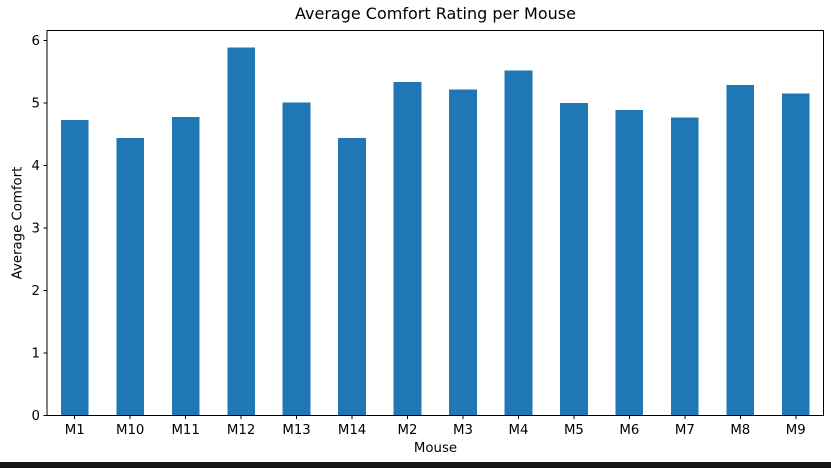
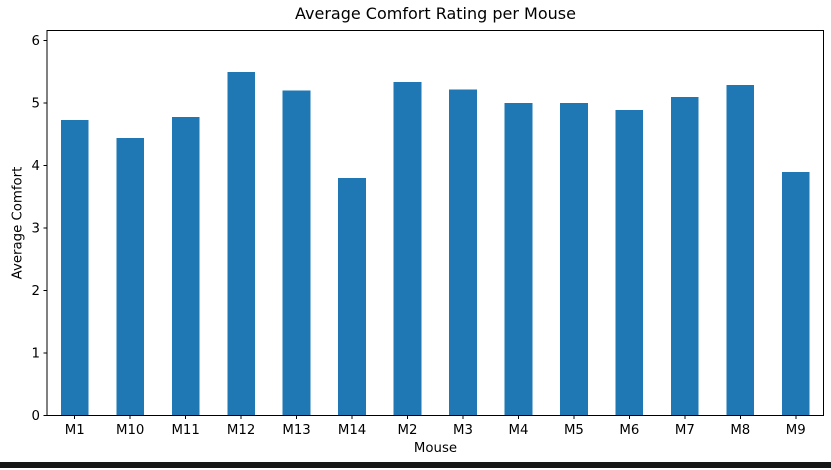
M12: 5.9 -> 5.5
M13: 5.0 -> 5.2
M14: 4.4 -> 3.8
M4: 5.5 -> 5.0
M7: 4.8 -> 5.1
M9: 5.2 -> 3.9
